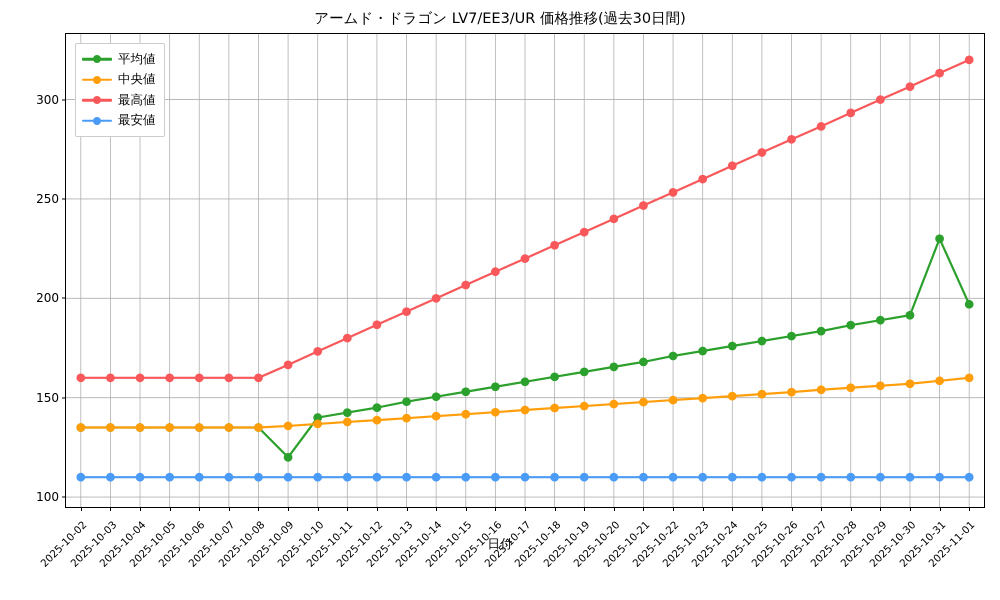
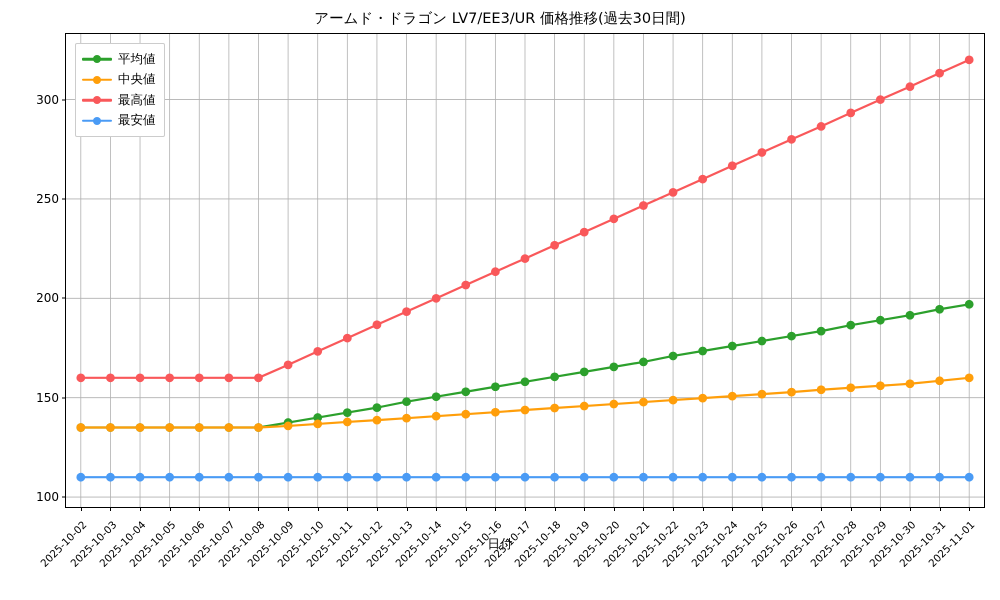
平均値/2025-10-09: 120 -> 138
平均値/2025-10-31: 230 -> 194
